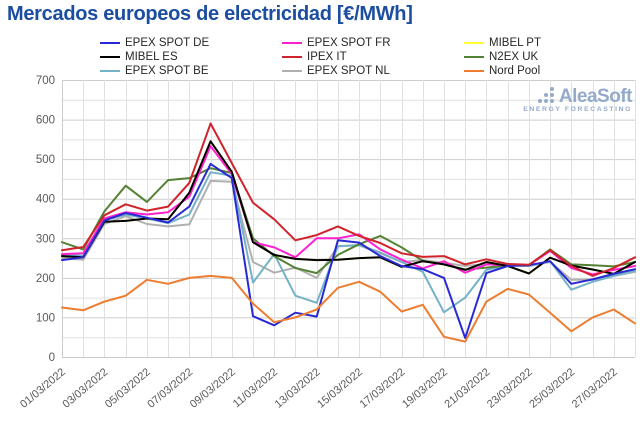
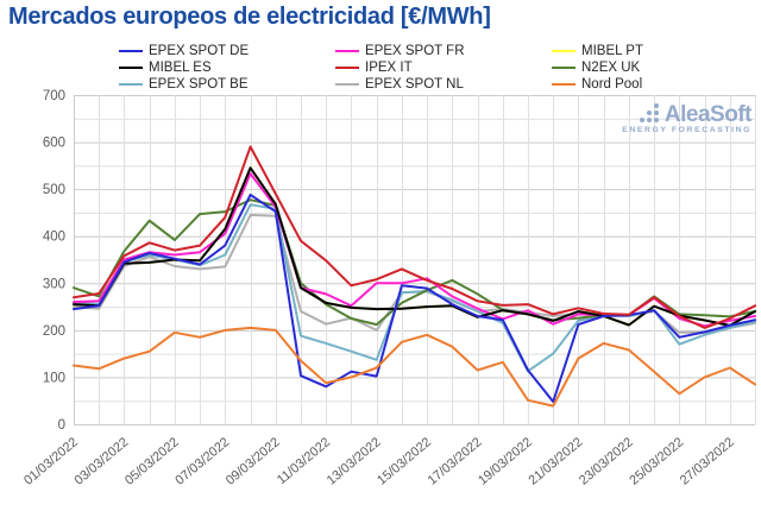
EPEX SPOT BE/11/03/2022: 260 -> 170
EPEX SPOT DE/19/03/2022: 200 -> 120
